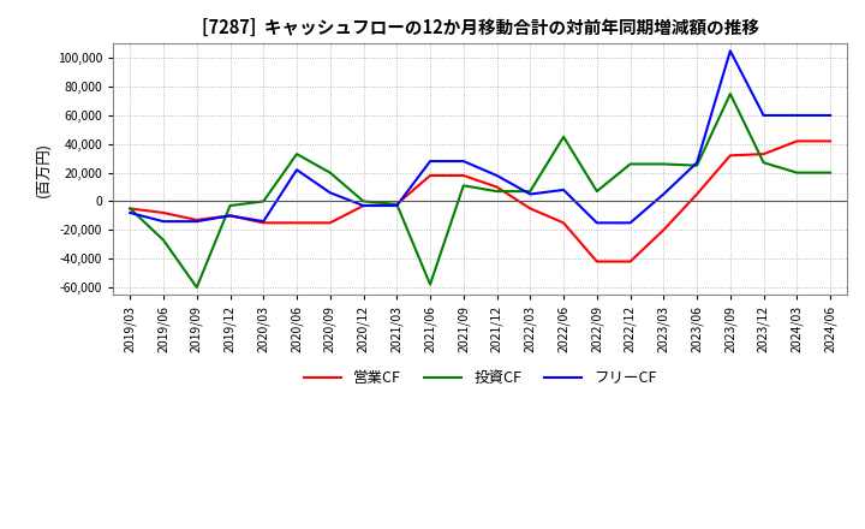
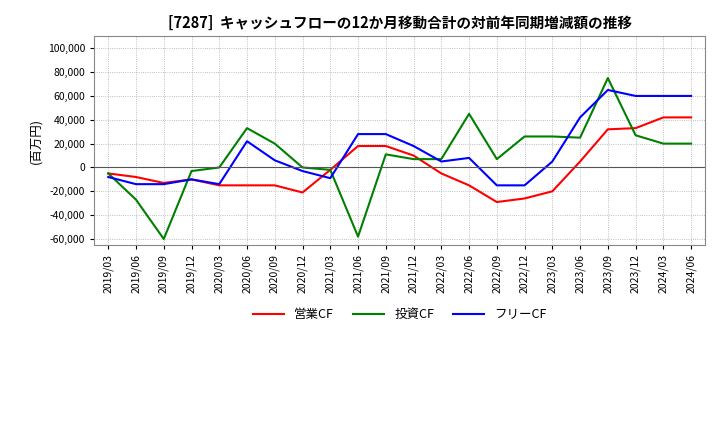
営業CF/2020/12: -3,000 -> -21,000
フリーCF/2021/03: -3,000 -> -9,000
営業CF/2022/09: -42,000 -> -29,000
営業CF/2022/12: -42,000 -> -26,000
フリーCF/2023/06: 27,000 -> 42,000
フリーCF/2023/09: 105,000 -> 65,000
